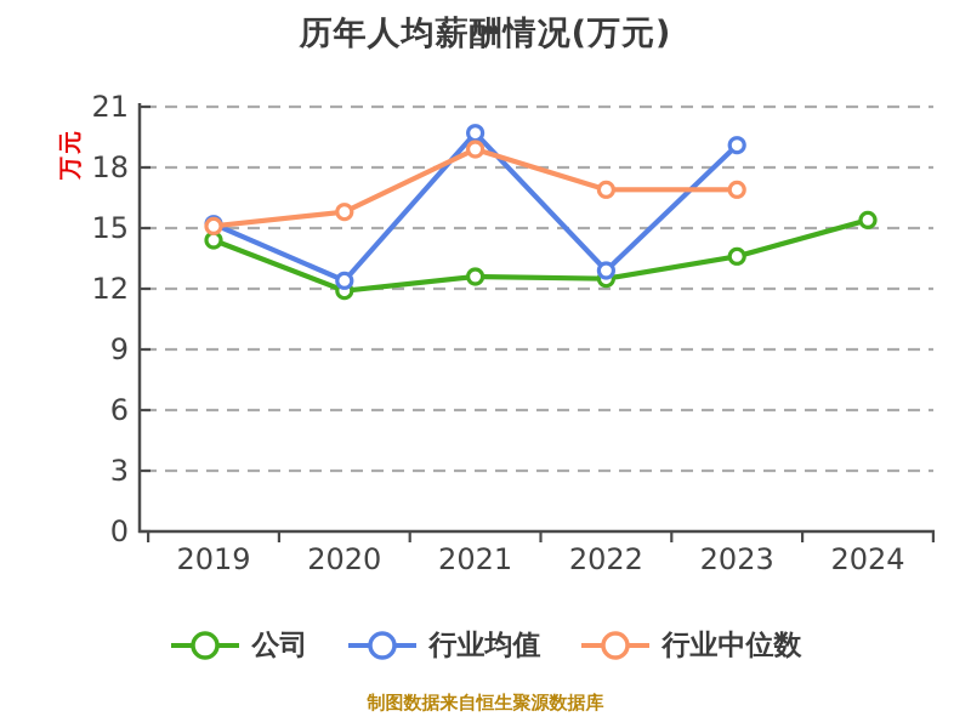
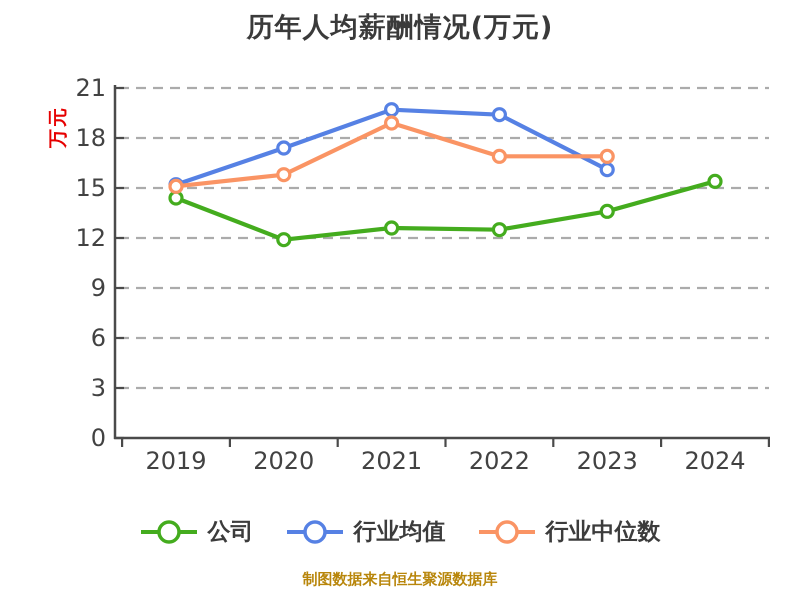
行业均值/2020: 12.4 -> 17.4
行业均值/2022: 12.9 -> 19.4
行业均值/2023: 19.1 -> 16.1
